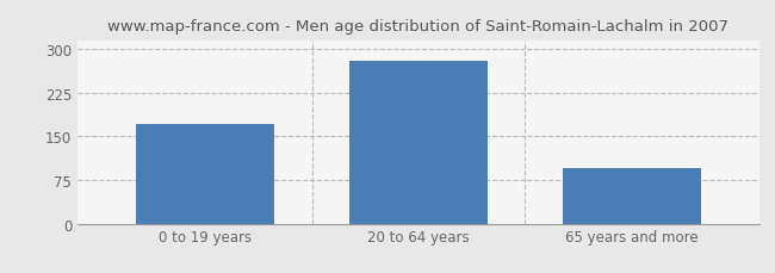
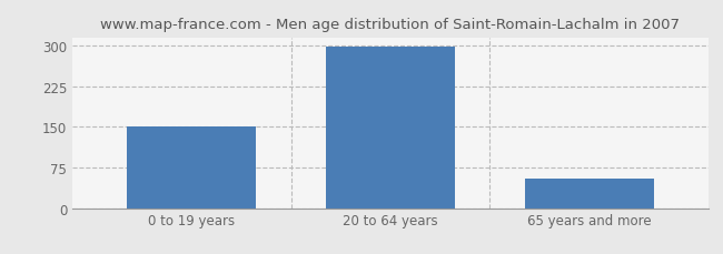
0 to 19 years: 170 -> 150
20 to 64 years: 280 -> 297
65 years and more: 95 -> 55
